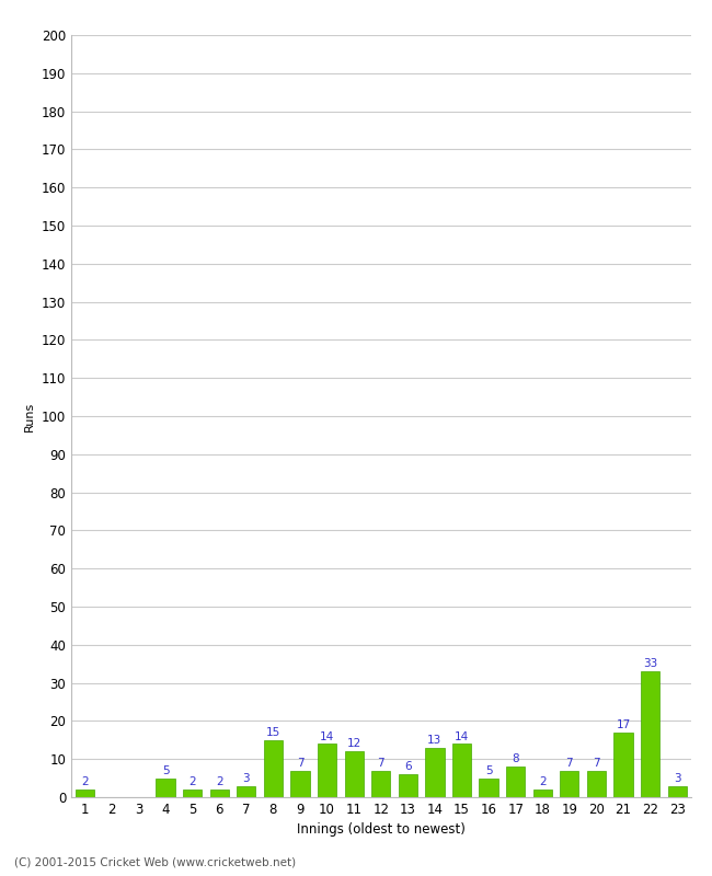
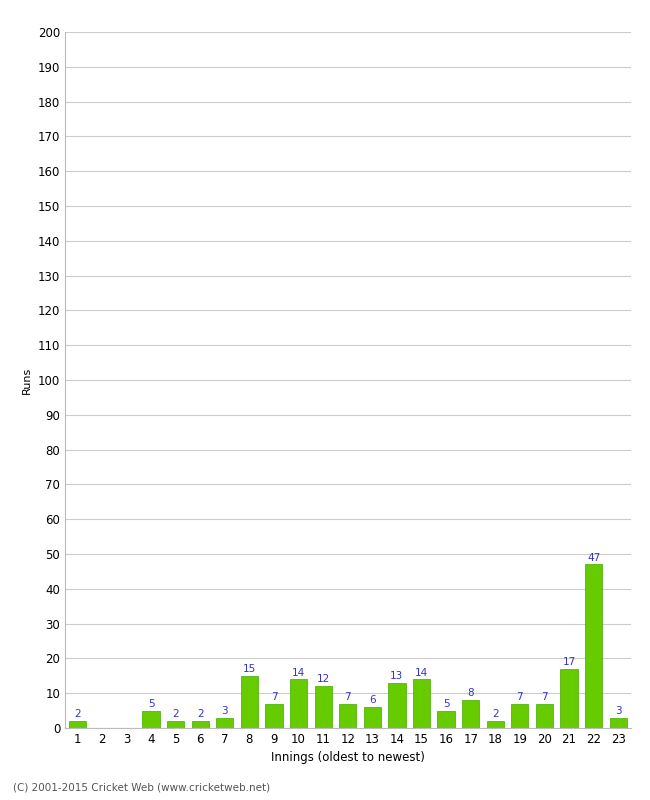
22: 33 -> 47
